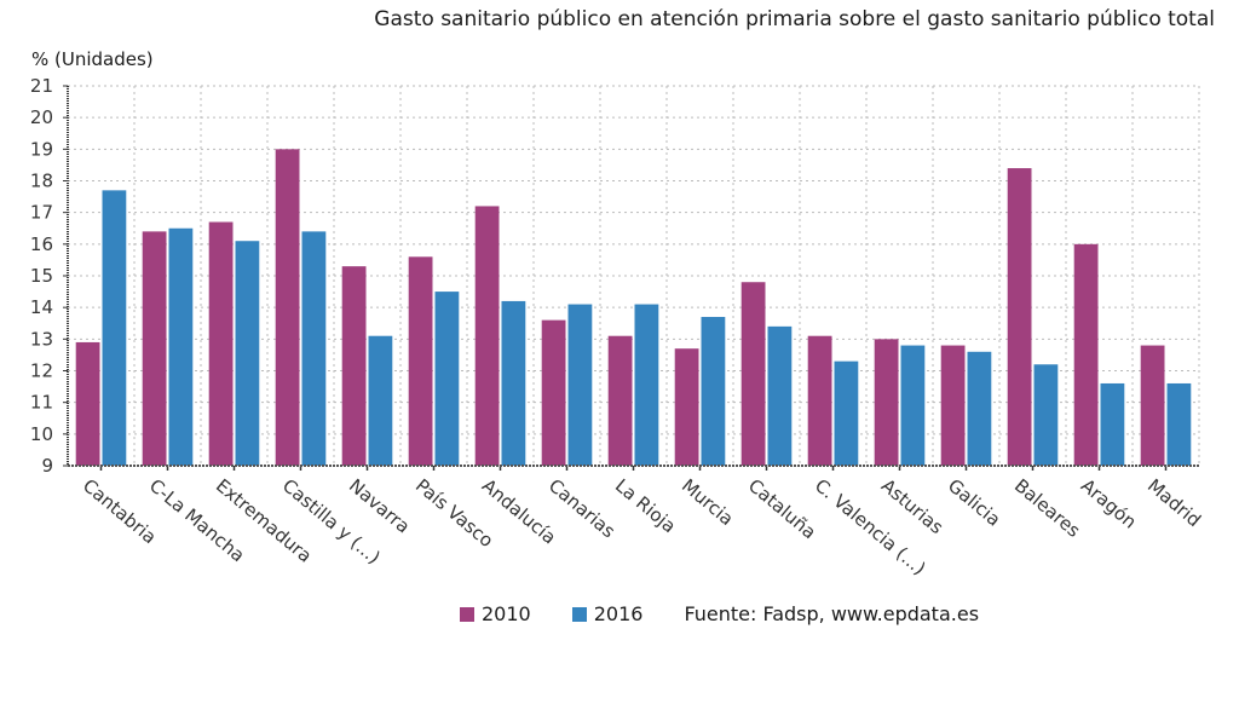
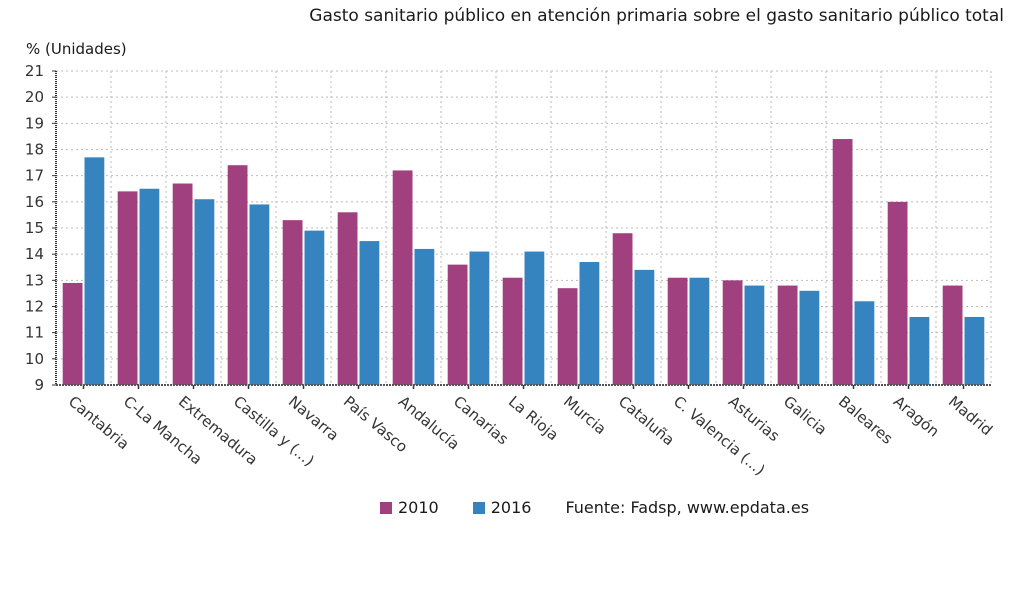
2010/Castilla y (...): 19.0 -> 17.4
2016/Castilla y (...): 16.4 -> 15.9
2016/Navarra: 13.1 -> 14.9
2016/C. Valencia (...): 12.3 -> 13.1
